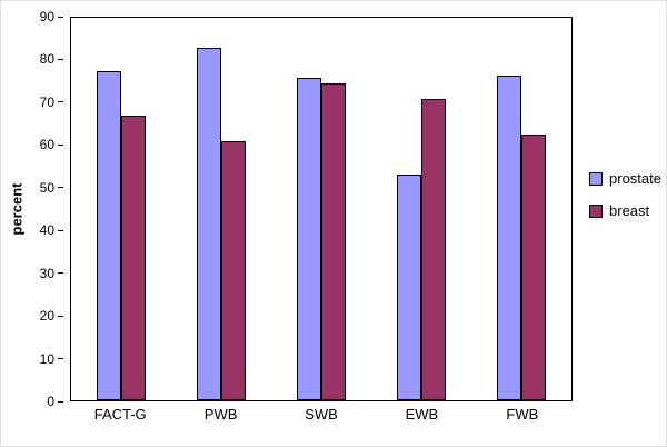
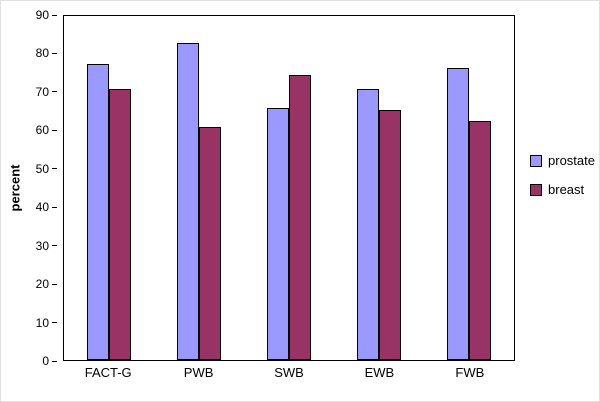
breast/FACT-G: 67 -> 71
prostate/SWB: 76 -> 66
prostate/EWB: 53 -> 71
breast/EWB: 71 -> 66
